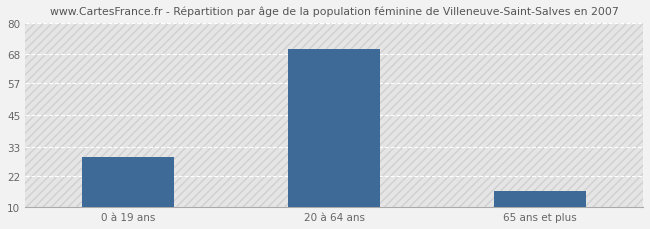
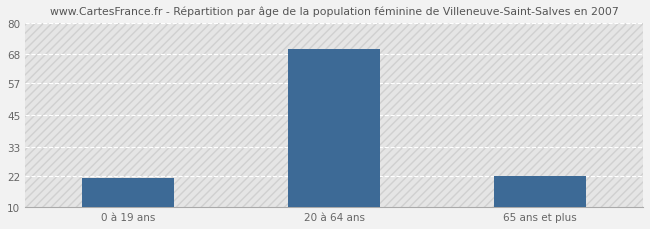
0 à 19 ans: 29 -> 21
65 ans et plus: 16 -> 22
